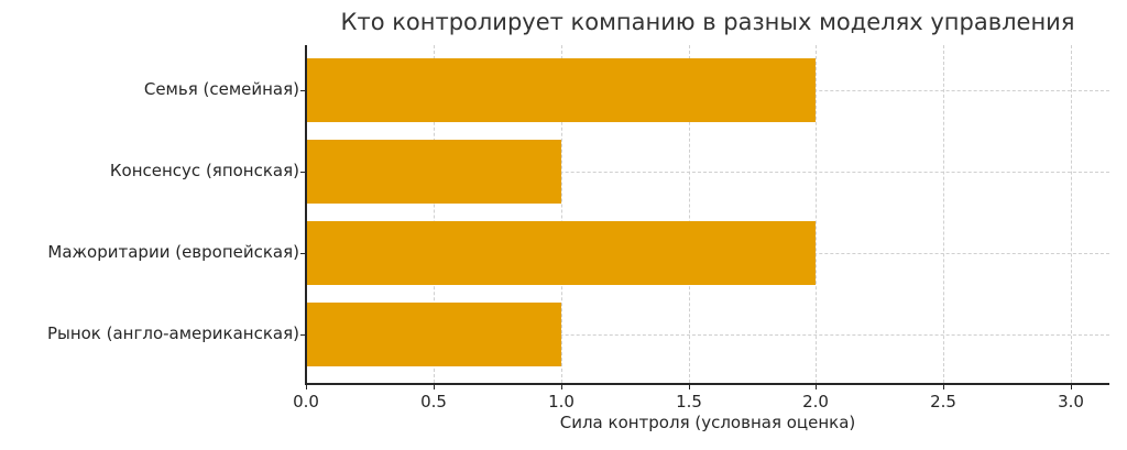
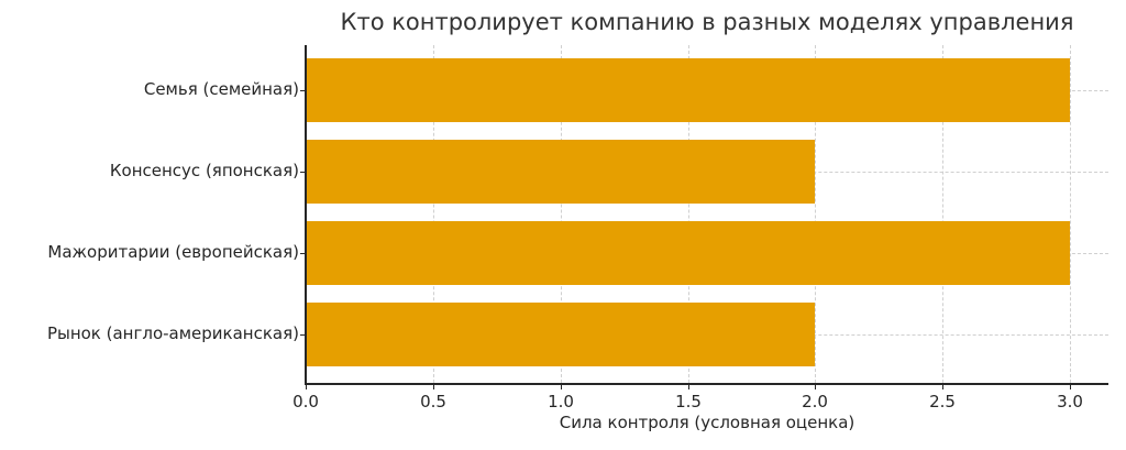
Семья (семейная): 2 -> 3
Консенсус (японская): 1 -> 2
Мажоритарии (европейская): 2 -> 3
Рынок (англо-американская): 1 -> 2
